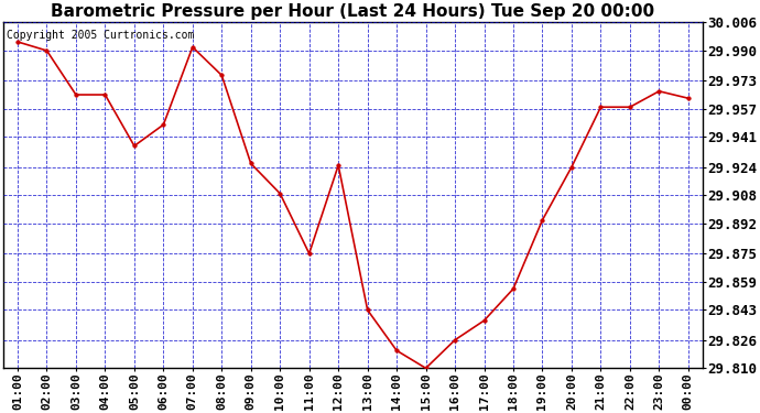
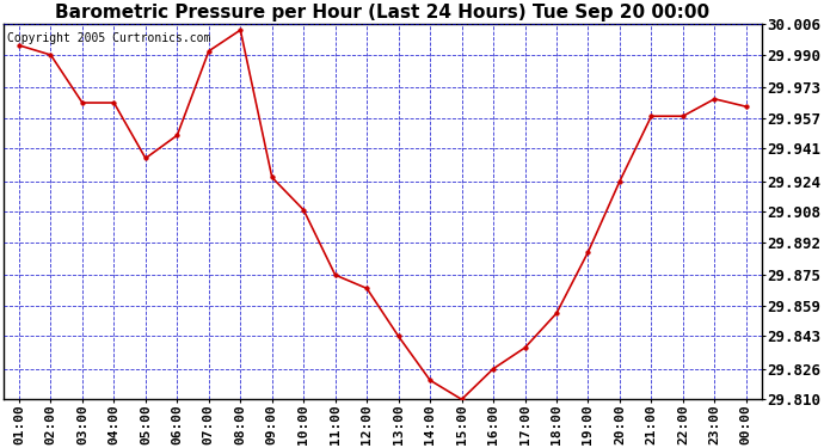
08:00: 29.976 -> 30.003
12:00: 29.925 -> 29.868
19:00: 29.894 -> 29.887
